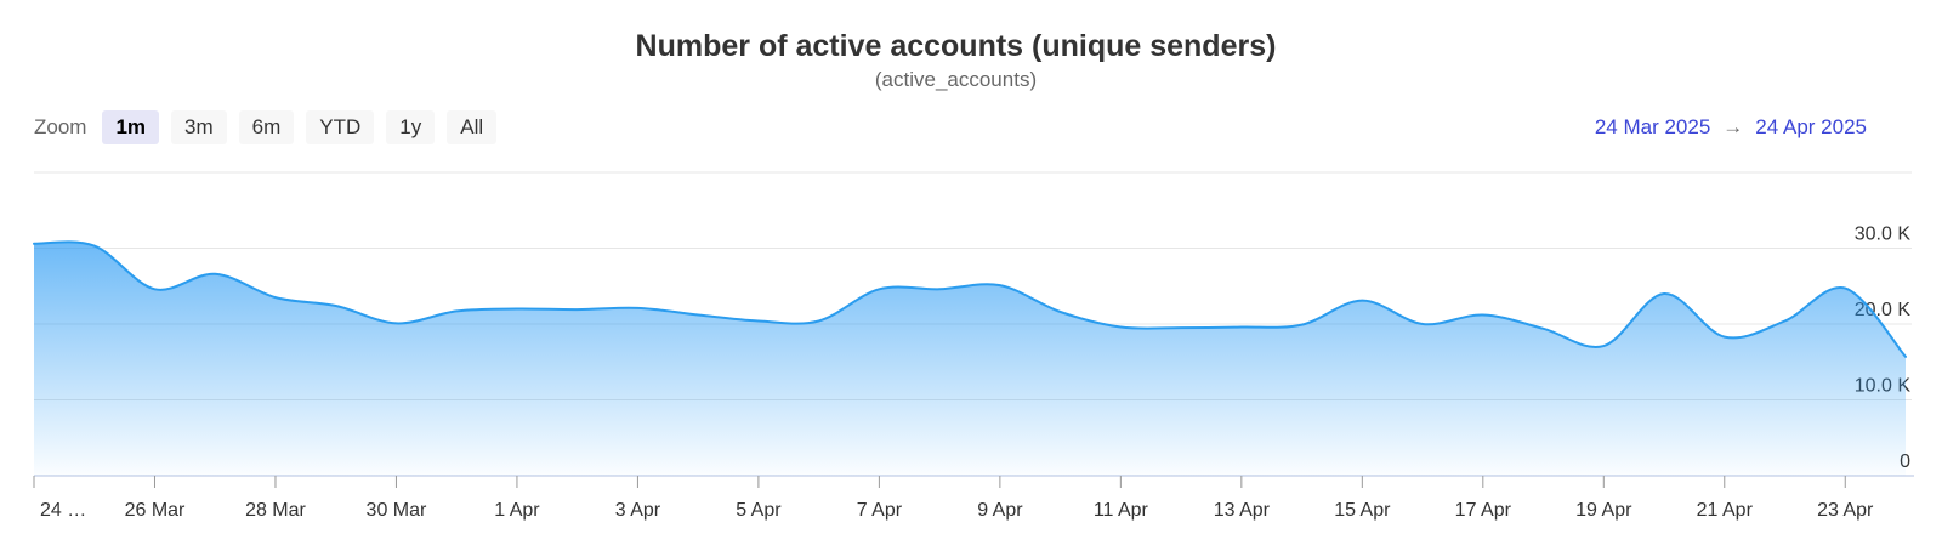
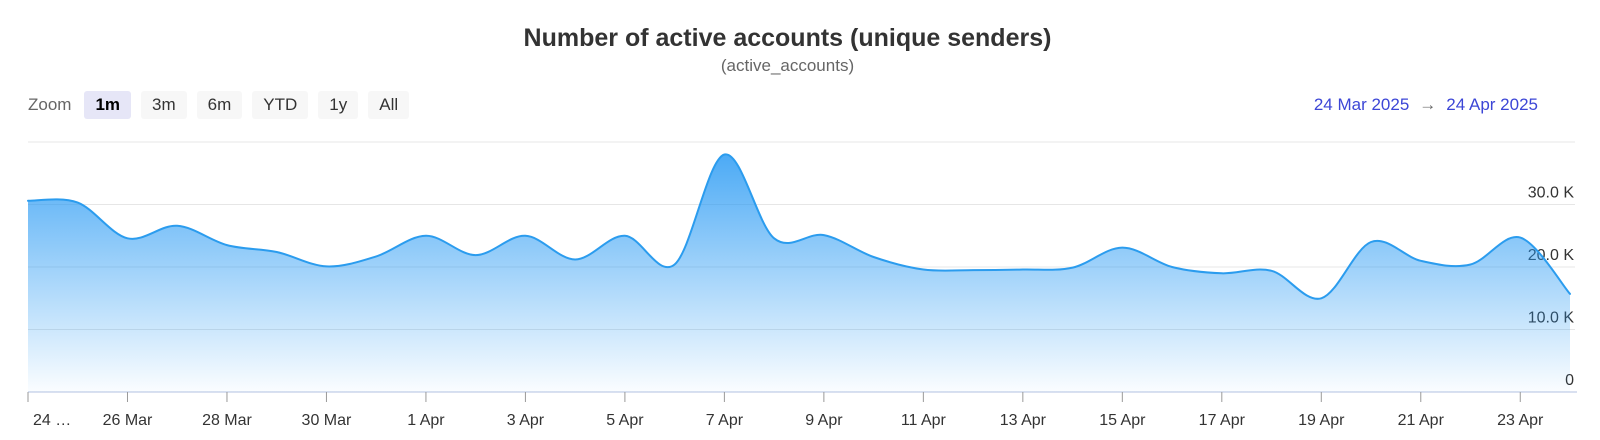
1 Apr: 22K -> 25K
3 Apr: 22K -> 25K
5 Apr: 20K -> 25K
7 Apr: 25K -> 38K
17 Apr: 21K -> 19K
19 Apr: 17K -> 15K
21 Apr: 18K -> 21K
